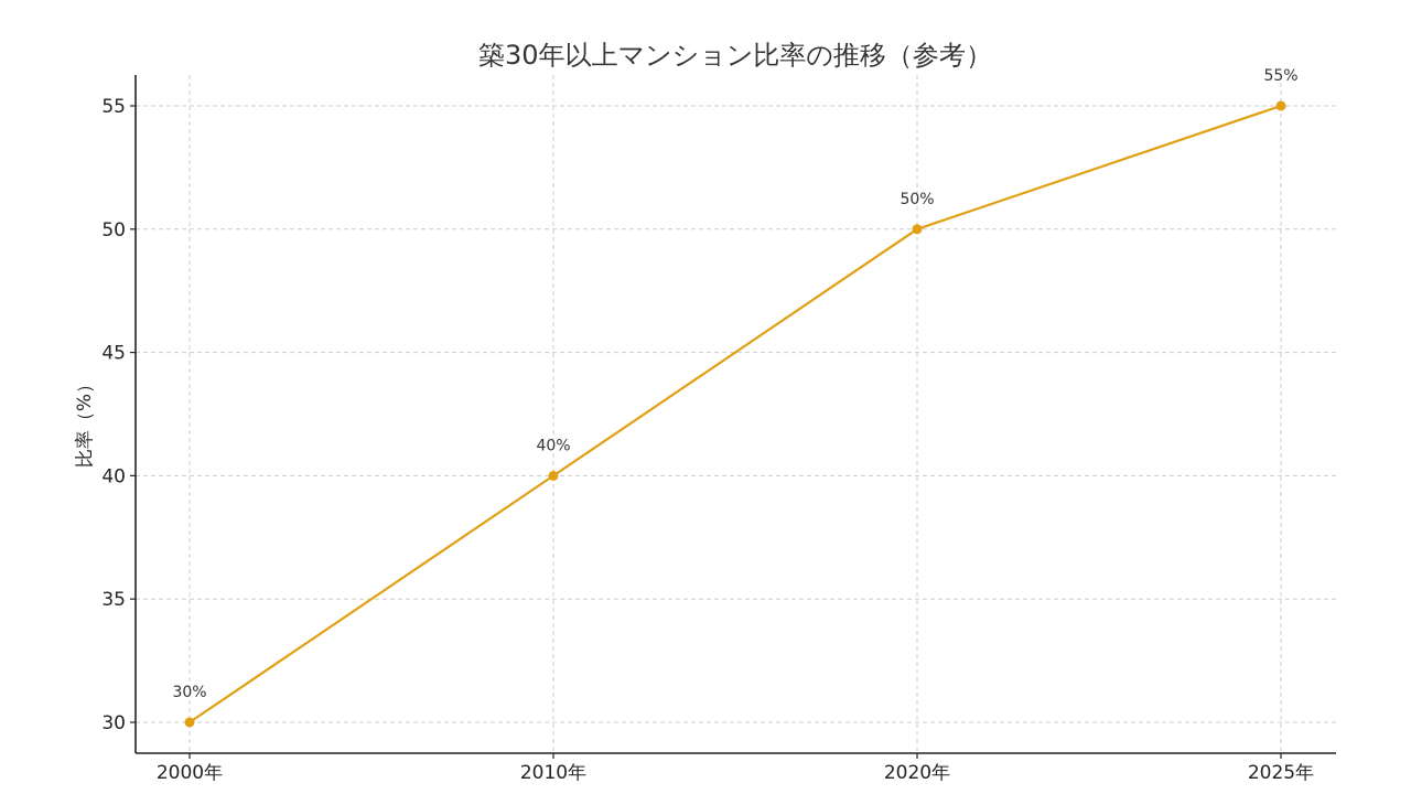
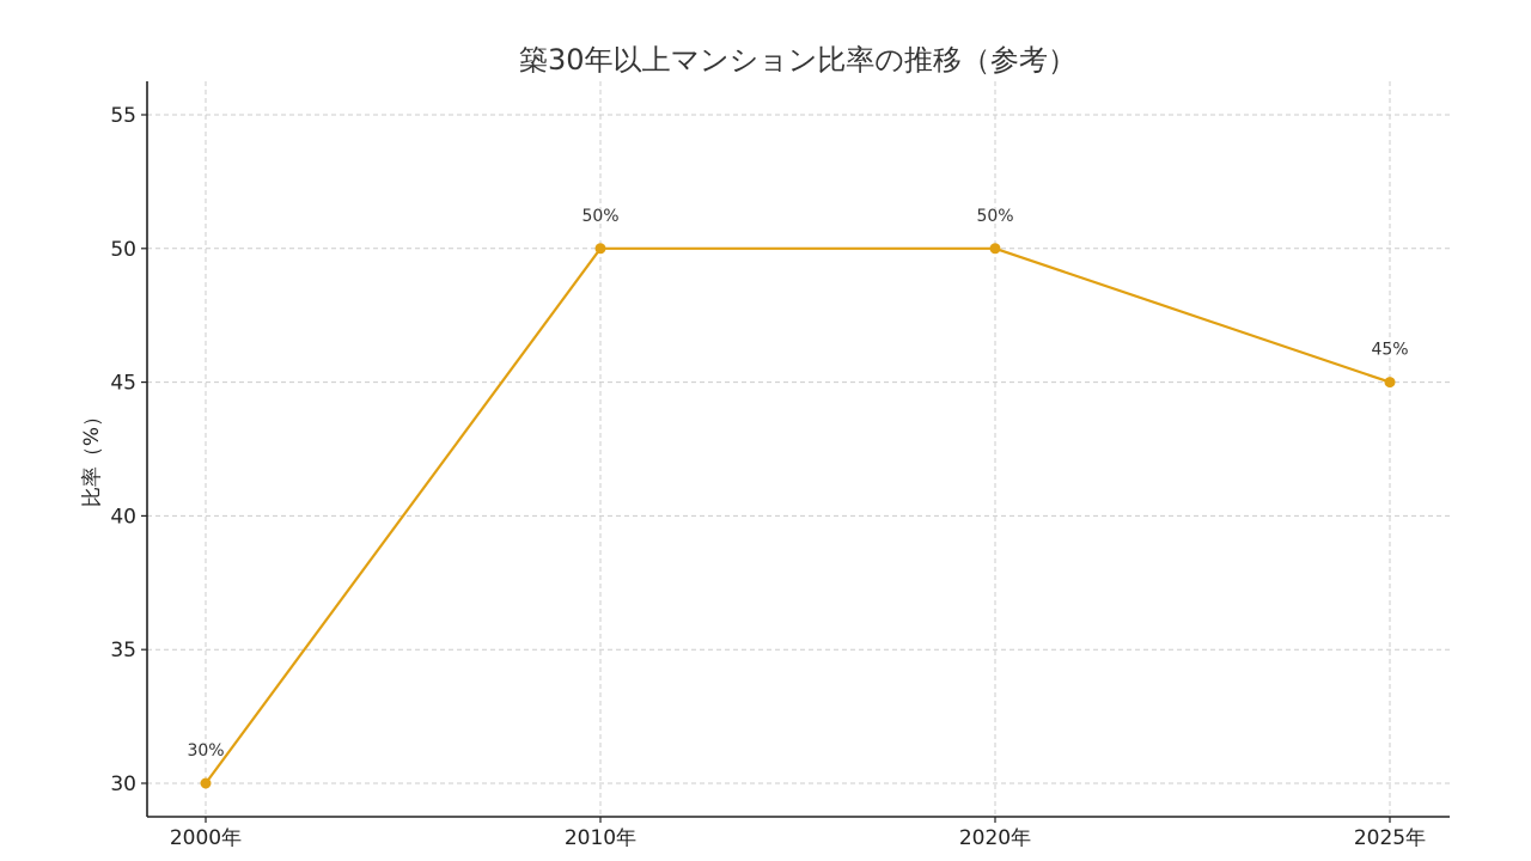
2010年: 40% -> 50%
2025年: 55% -> 45%
